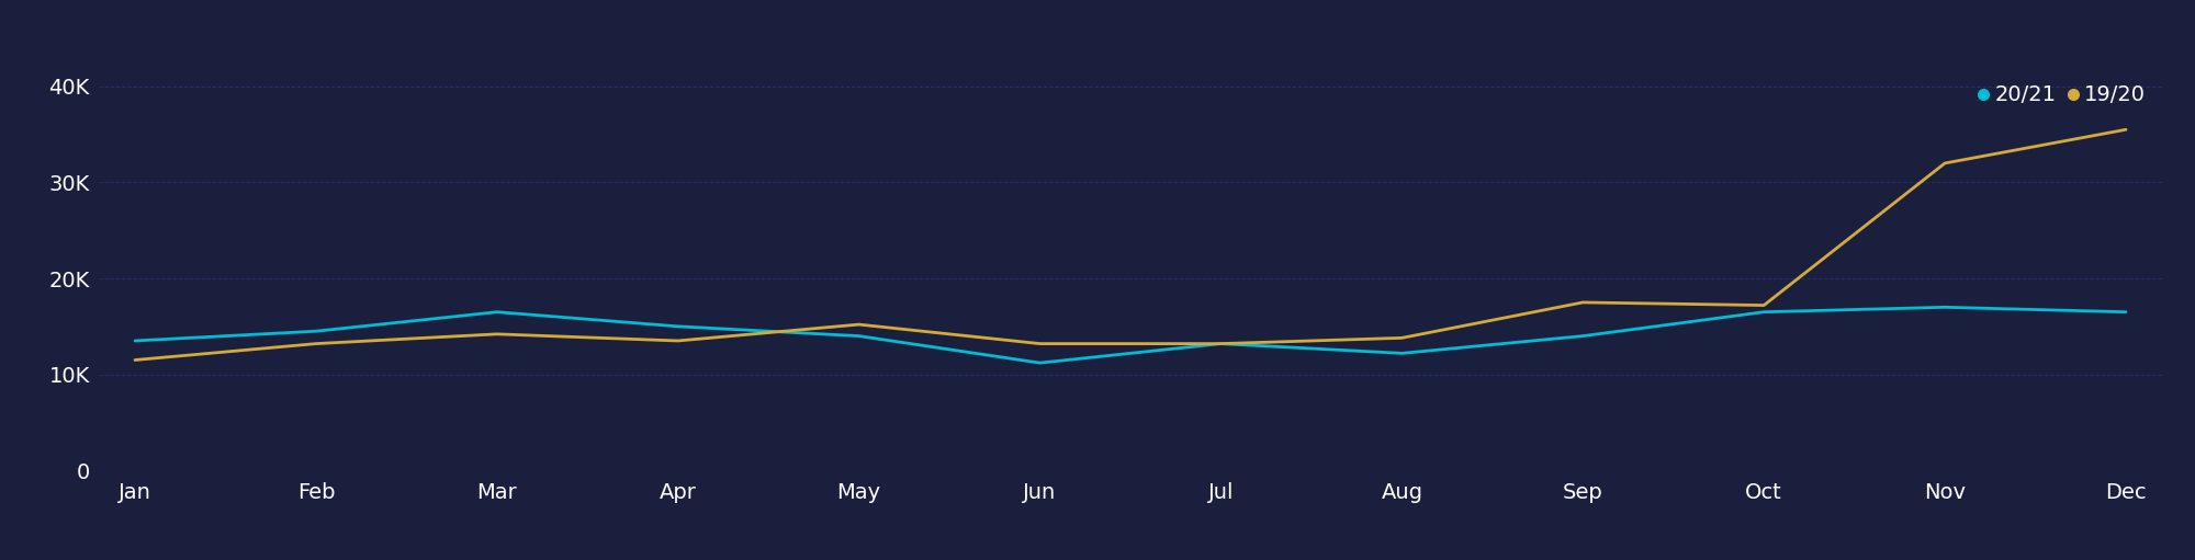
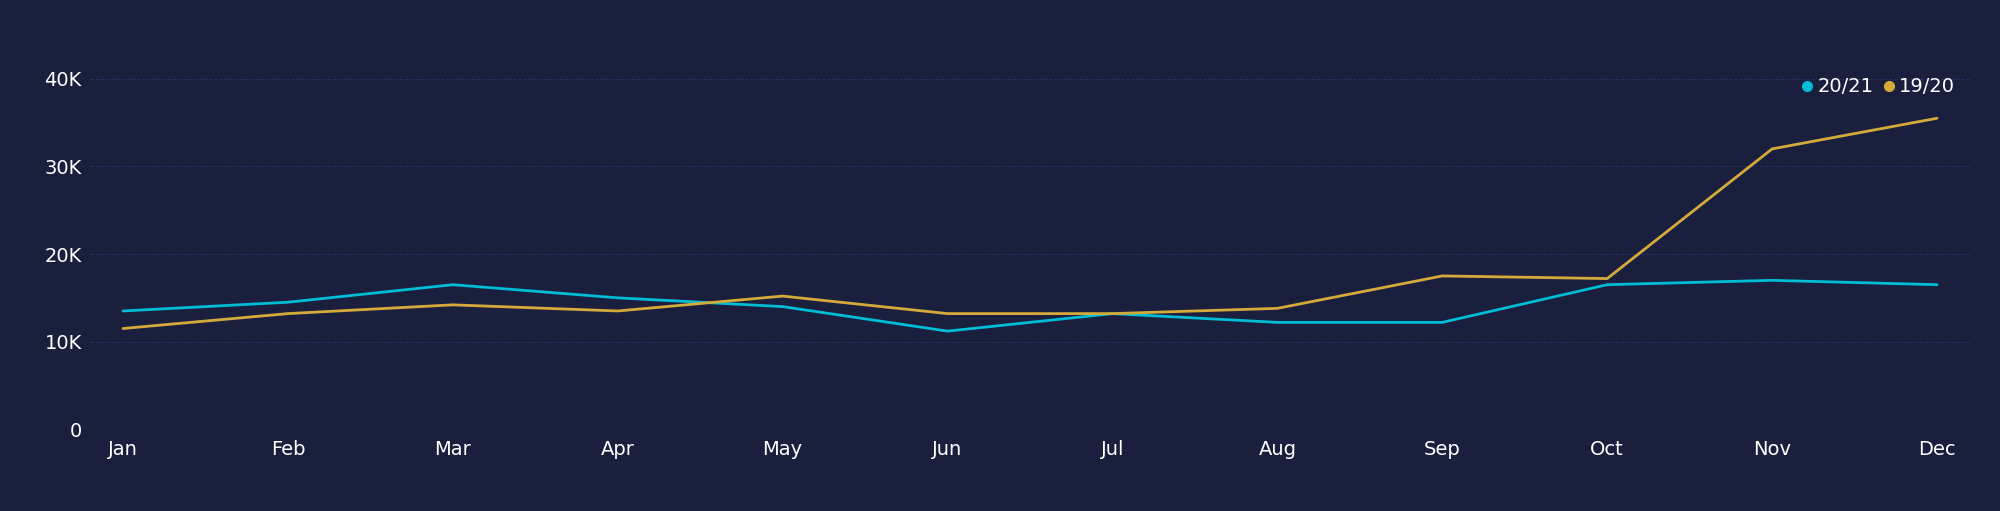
20/21/Sep: 14.0K -> 12.2K
